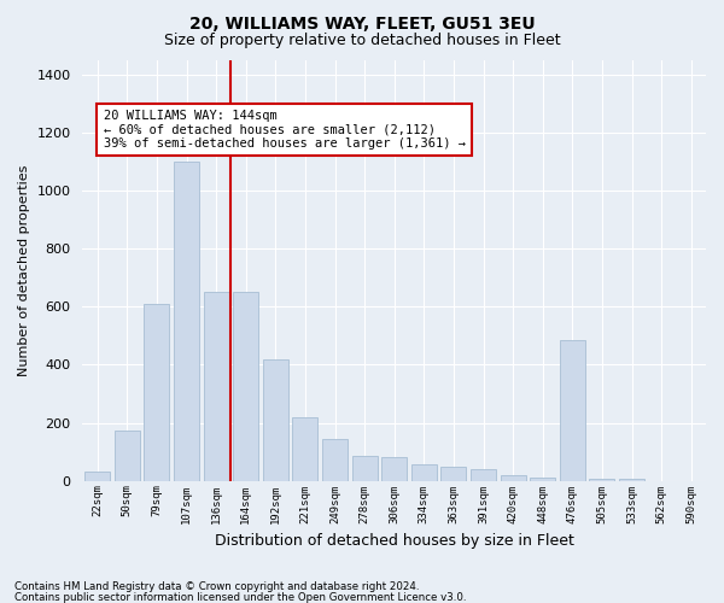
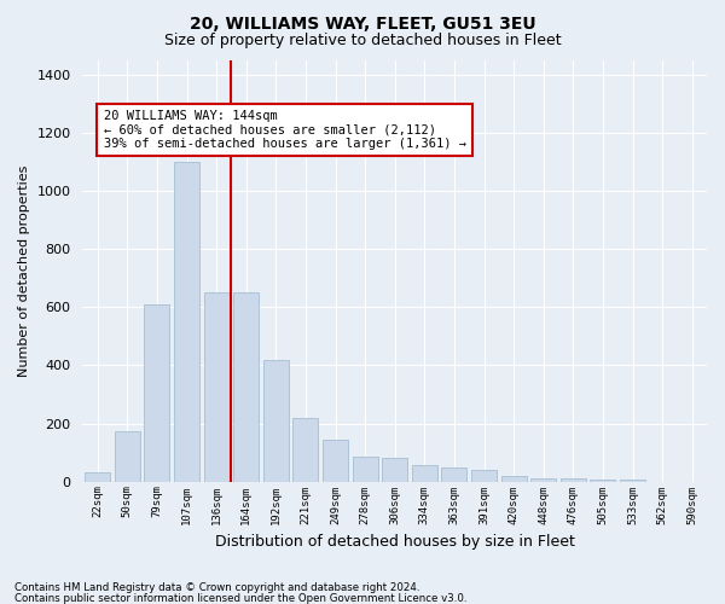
476sqm: 485 -> 10
